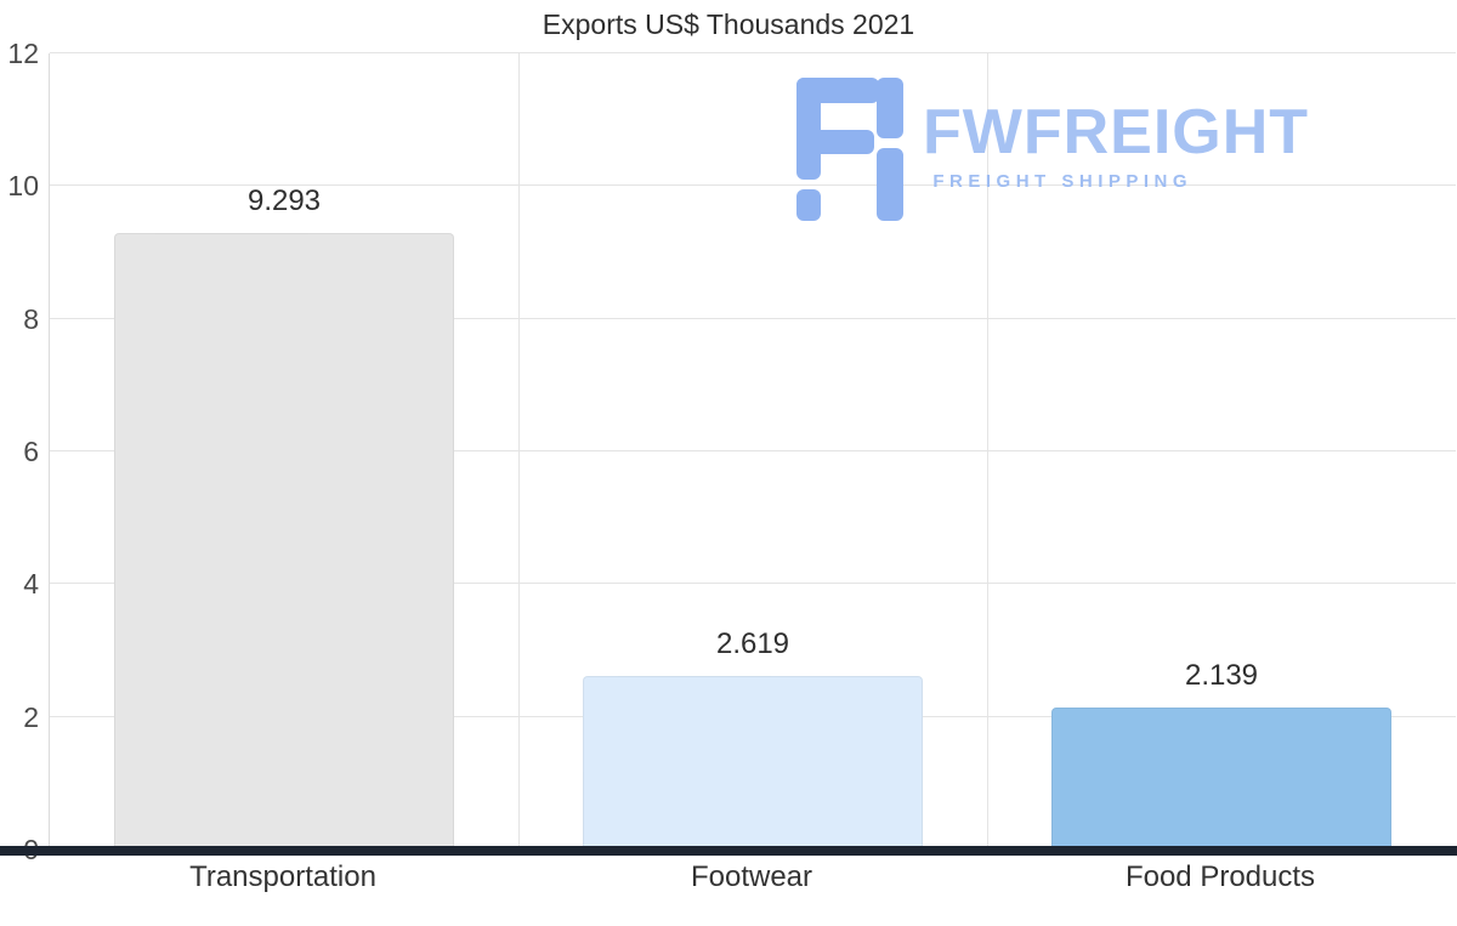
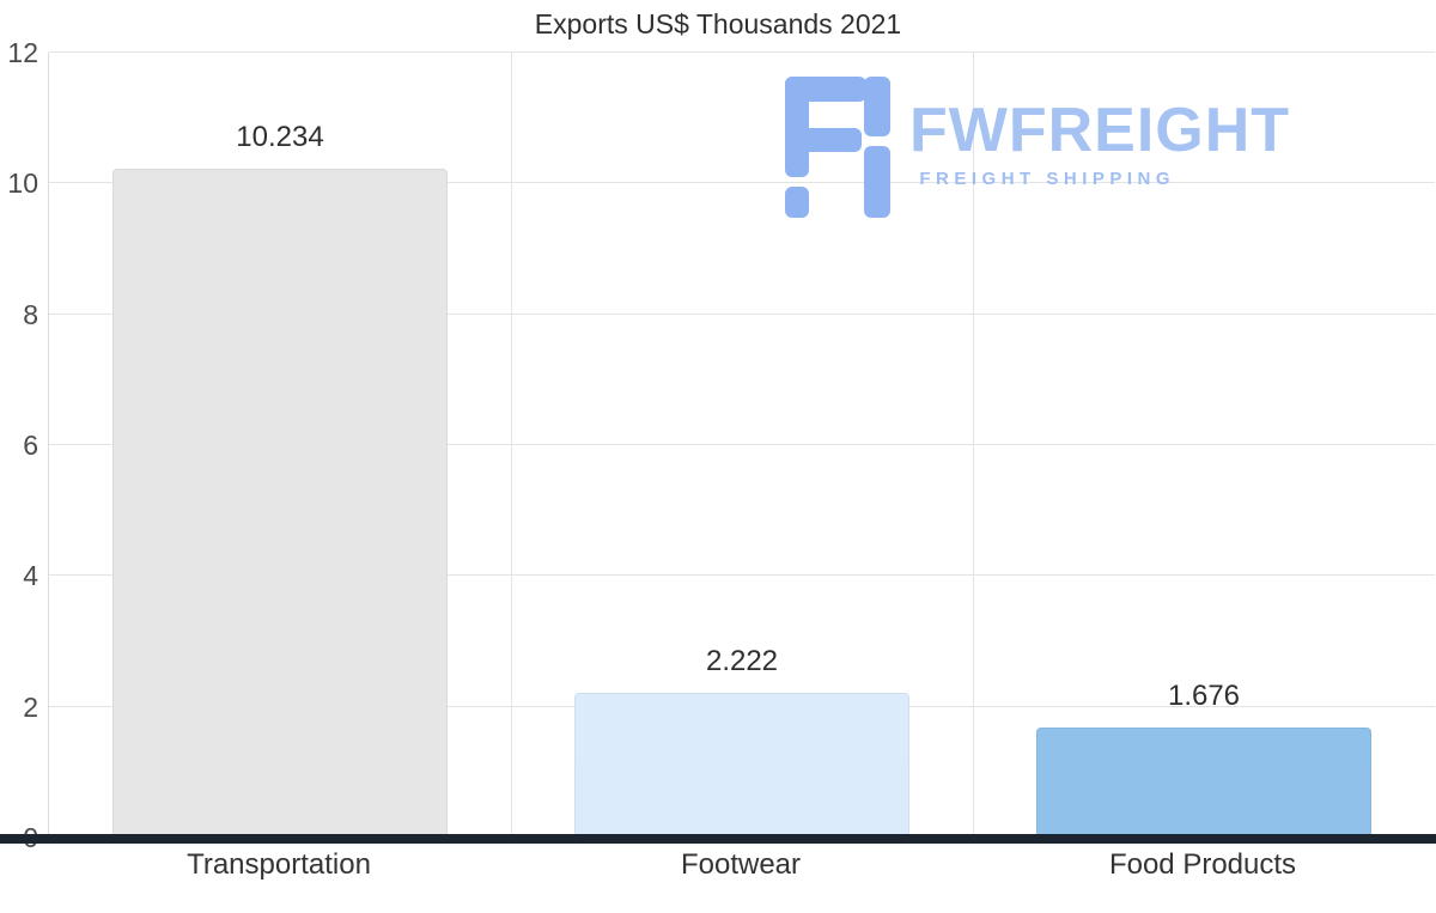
Transportation: 9.293 -> 10.234
Footwear: 2.619 -> 2.222
Food Products: 2.139 -> 1.676
